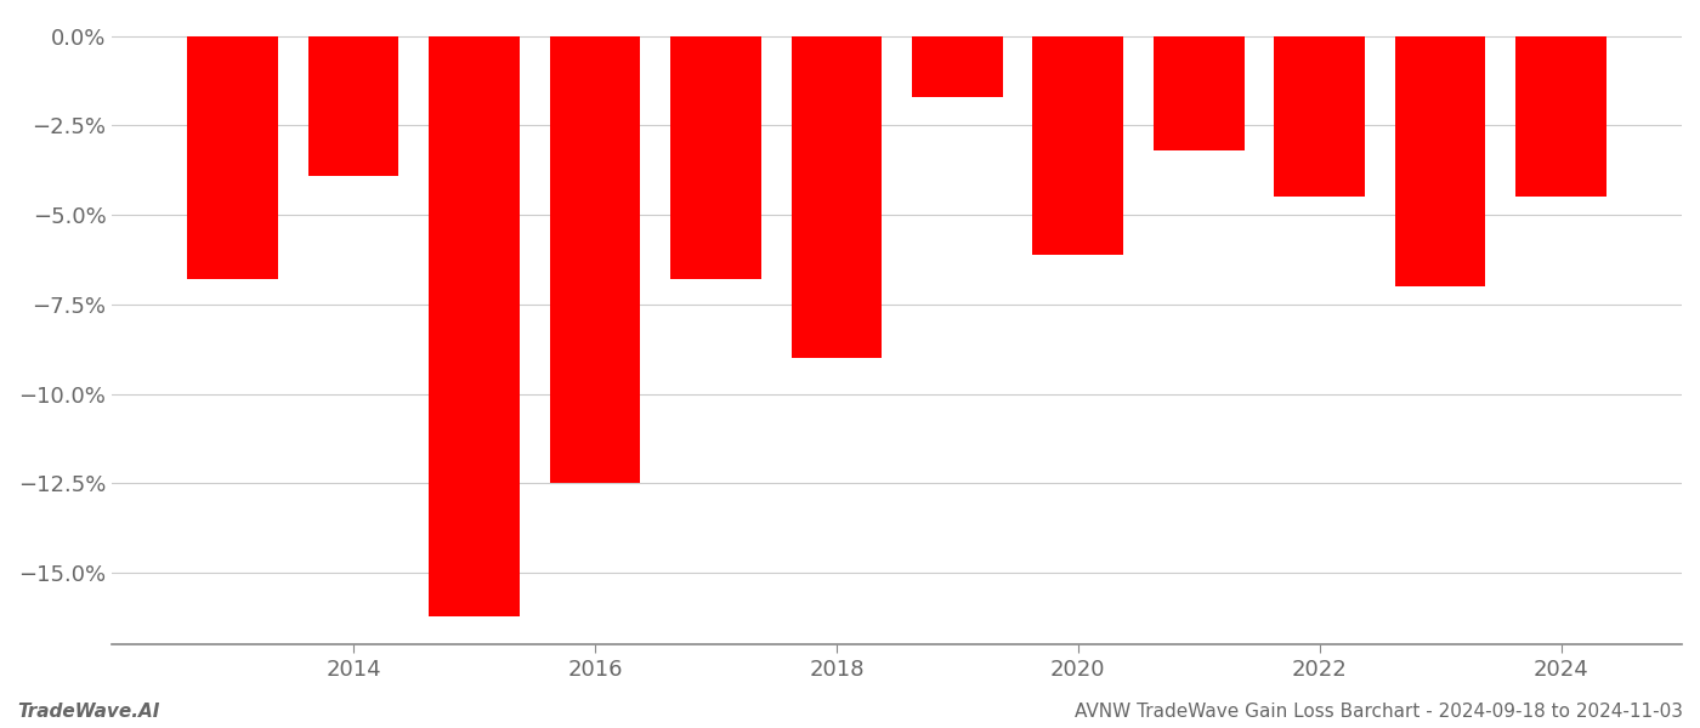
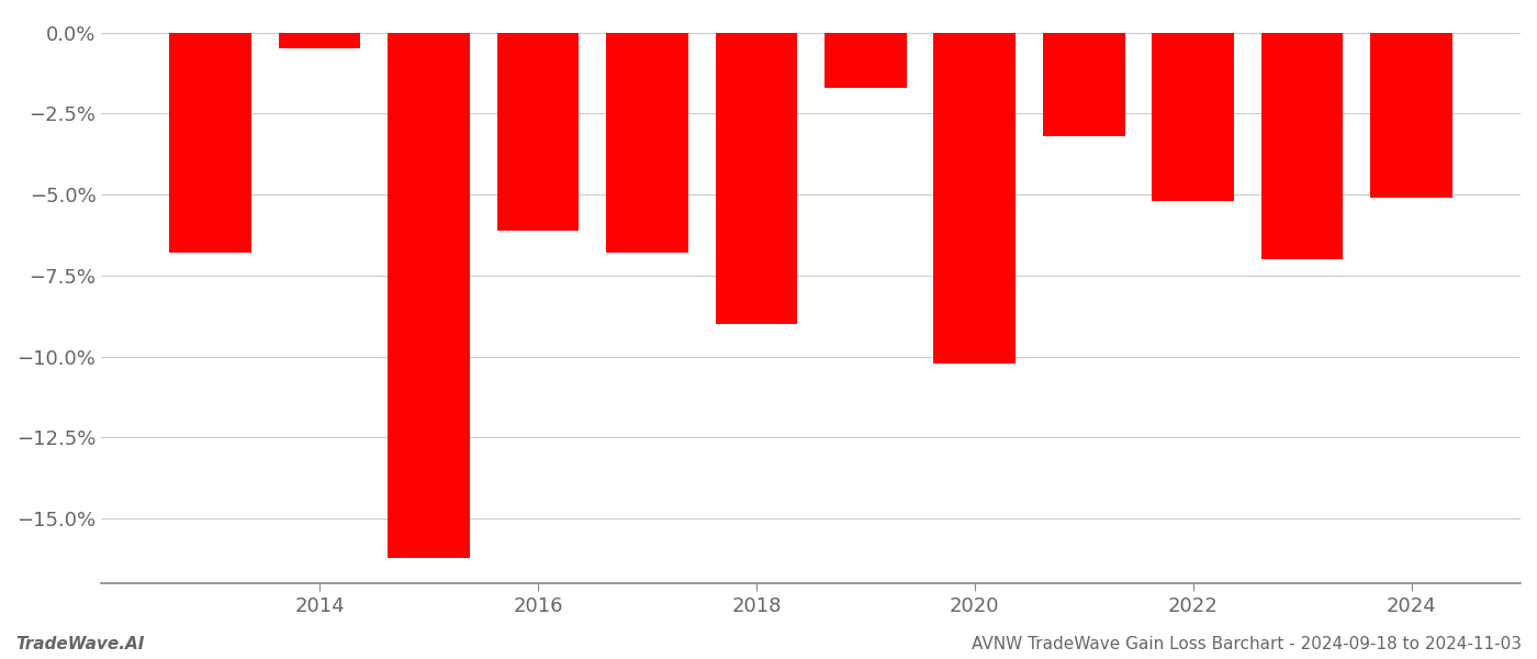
2014: -3.9% -> -0.5%
2016: -12.5% -> -6.1%
2020: -6.1% -> -10.2%
2022: -4.5% -> -5.2%
2024: -4.5% -> -5.1%
